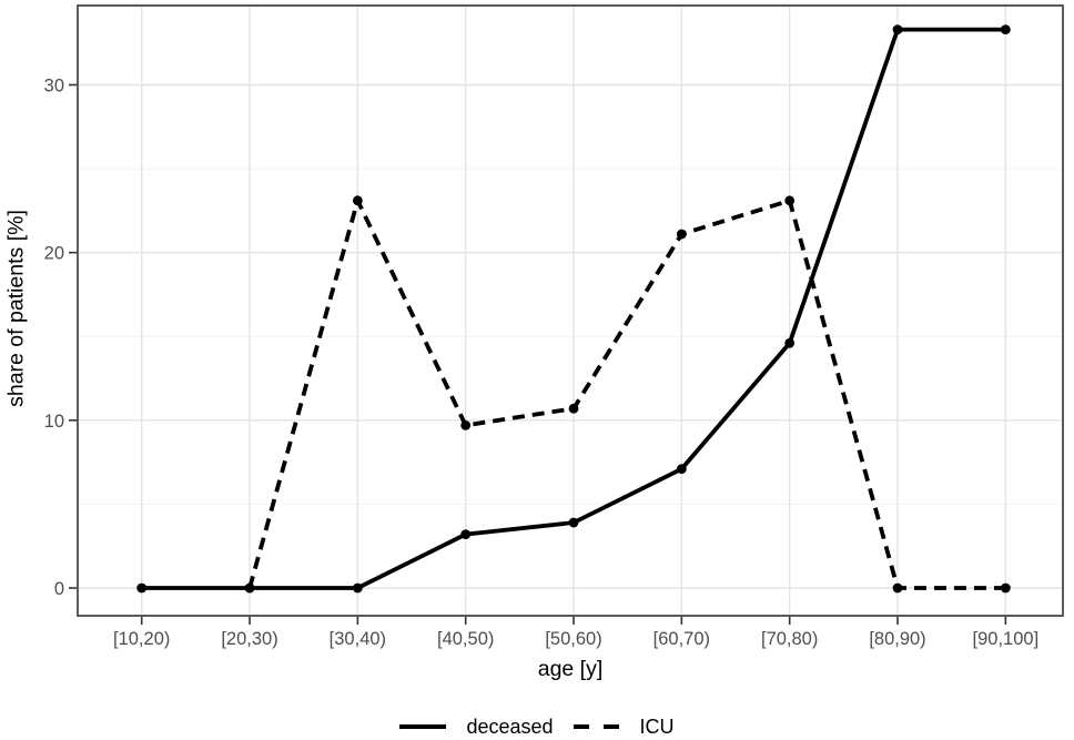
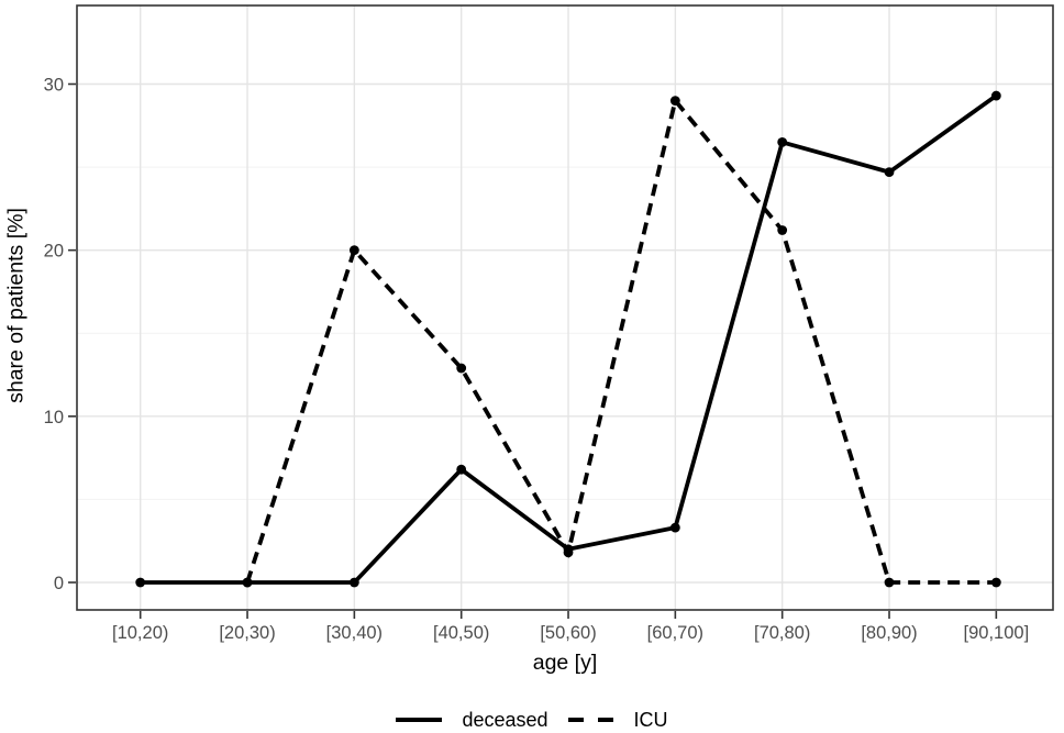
ICU/[30,40): 23.1 -> 20.0
deceased/[40,50): 3.2 -> 6.8
ICU/[40,50): 9.7 -> 12.9
deceased/[50,60): 3.9 -> 2.0
ICU/[50,60): 10.7 -> 1.8
deceased/[60,70): 7.1 -> 3.3
ICU/[60,70): 21.1 -> 29.0
deceased/[70,80): 14.6 -> 26.5
ICU/[70,80): 23.1 -> 21.2
deceased/[80,90): 33.3 -> 24.7
deceased/[90,100]: 33.3 -> 29.3
